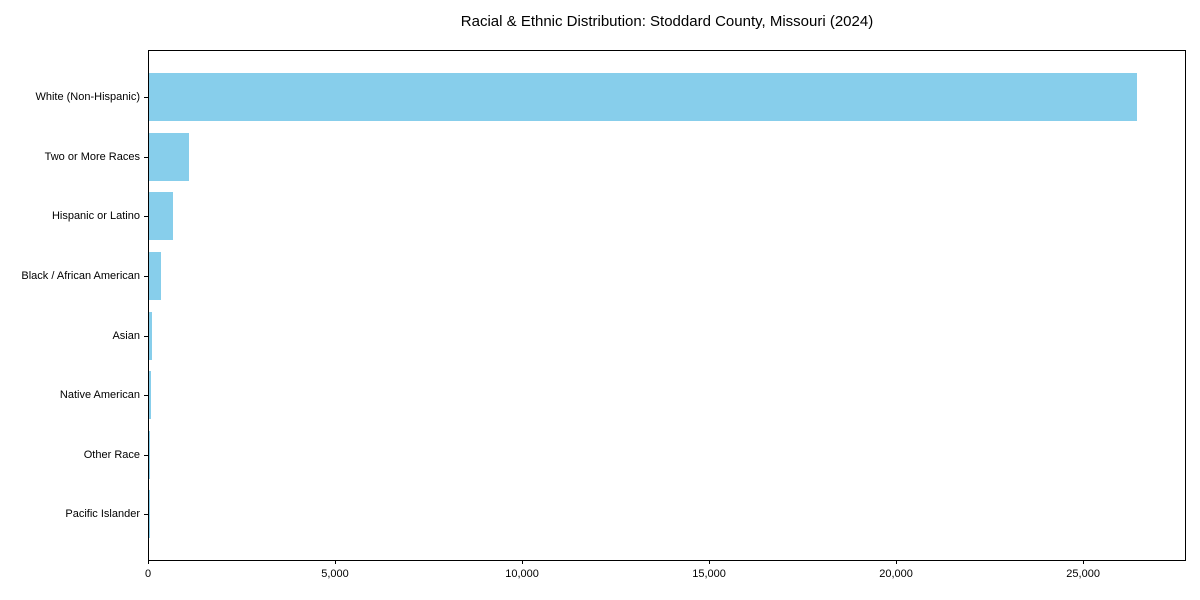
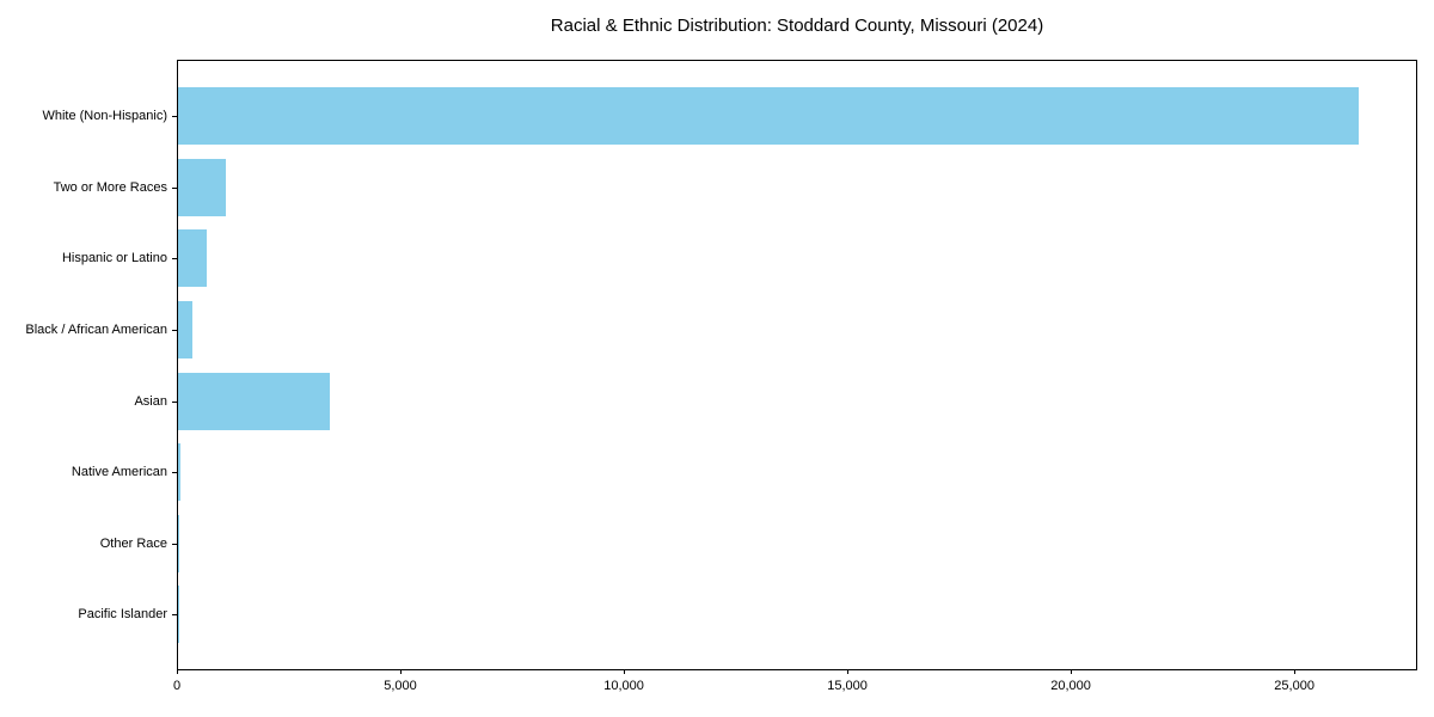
Asian: 100 -> 3400
